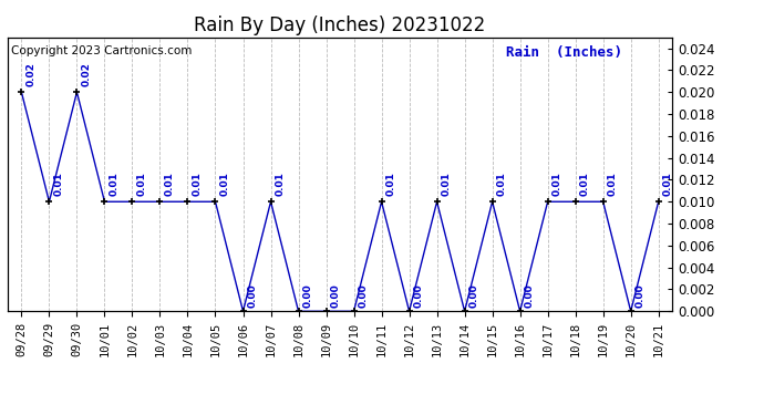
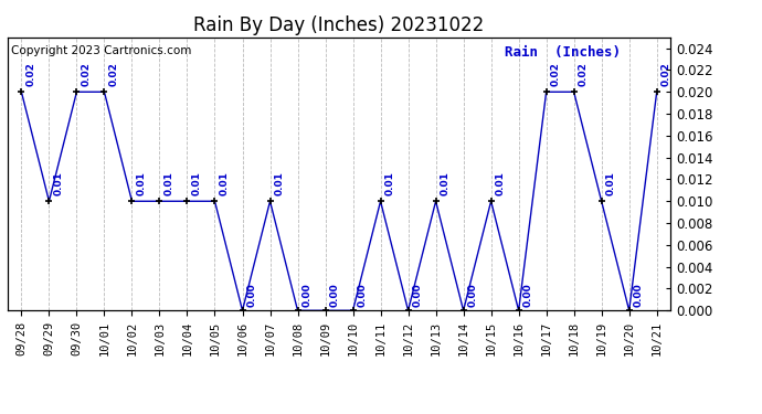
10/01: 0.01 -> 0.02
10/17: 0.01 -> 0.02
10/18: 0.01 -> 0.02
10/21: 0.01 -> 0.02
